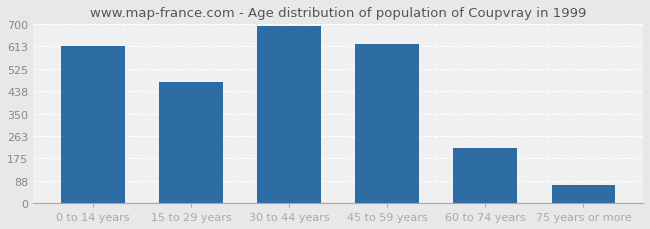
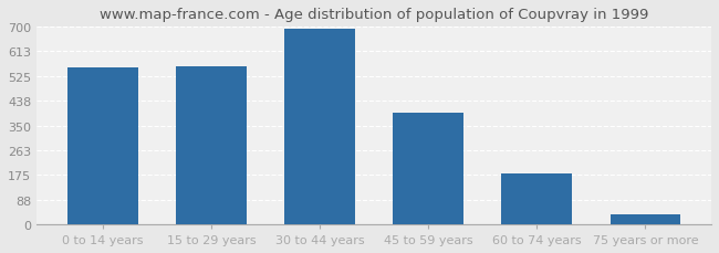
0 to 14 years: 613 -> 555
15 to 29 years: 474 -> 560
45 to 59 years: 622 -> 395
60 to 74 years: 215 -> 180
75 years or more: 70 -> 35
